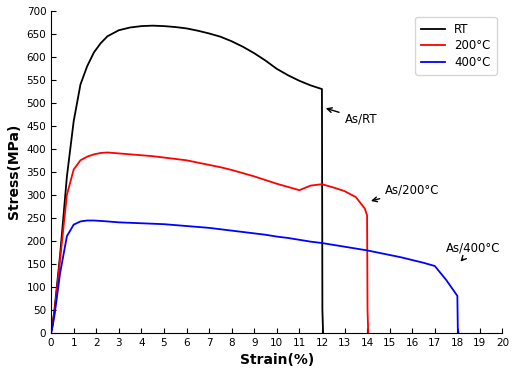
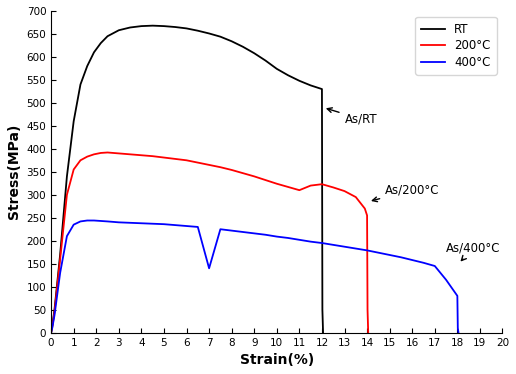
400°C/7: 228 -> 140
